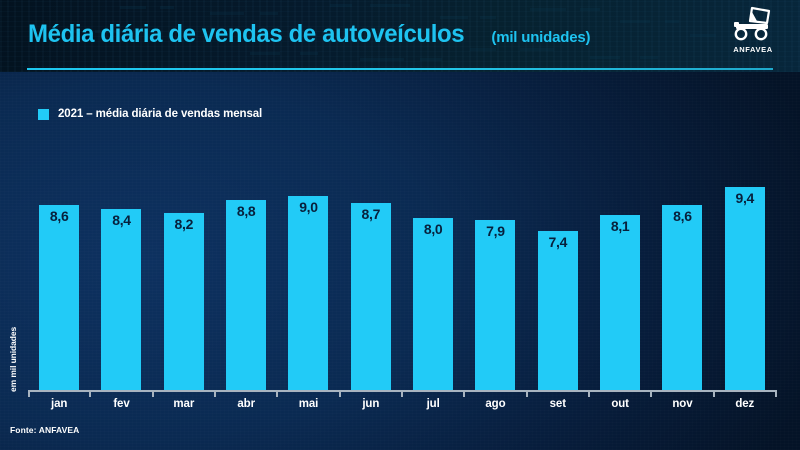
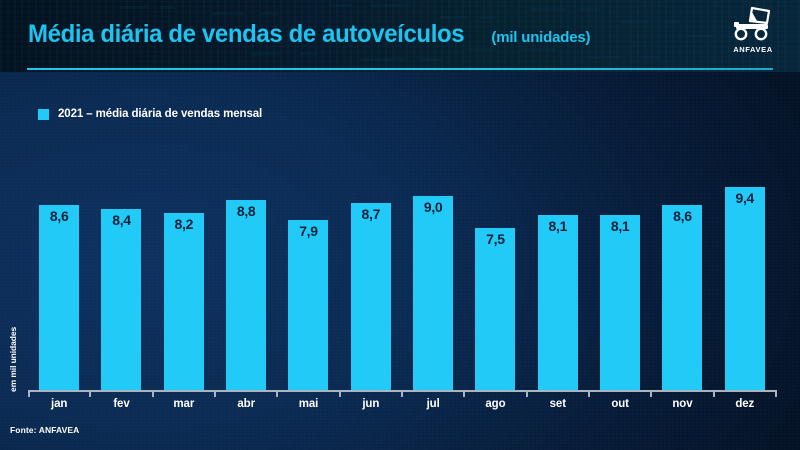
mai: 9,0 -> 7,9
jul: 8,0 -> 9,0
ago: 7,9 -> 7,5
set: 7,4 -> 8,1
